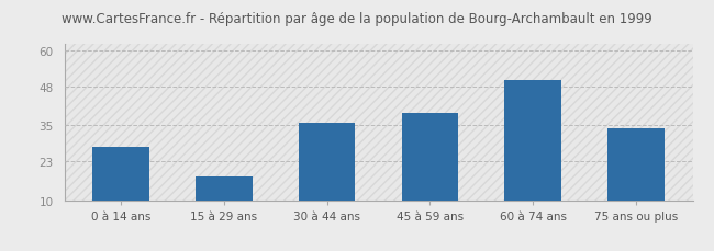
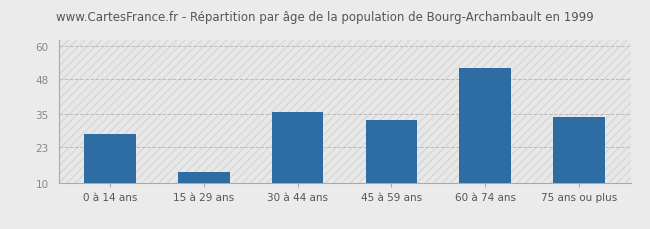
15 à 29 ans: 18 -> 14
45 à 59 ans: 39 -> 33
60 à 74 ans: 50 -> 52
